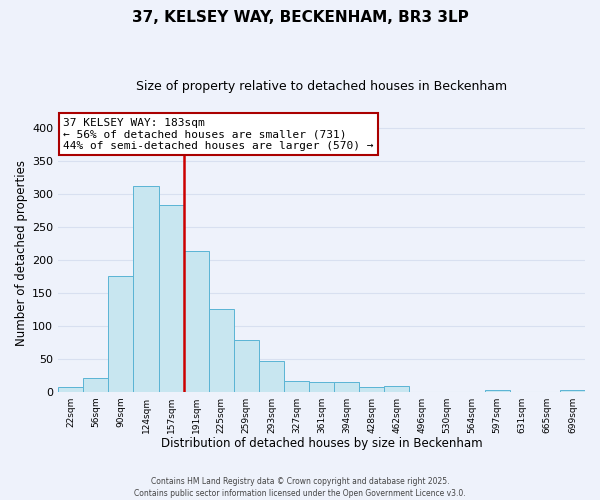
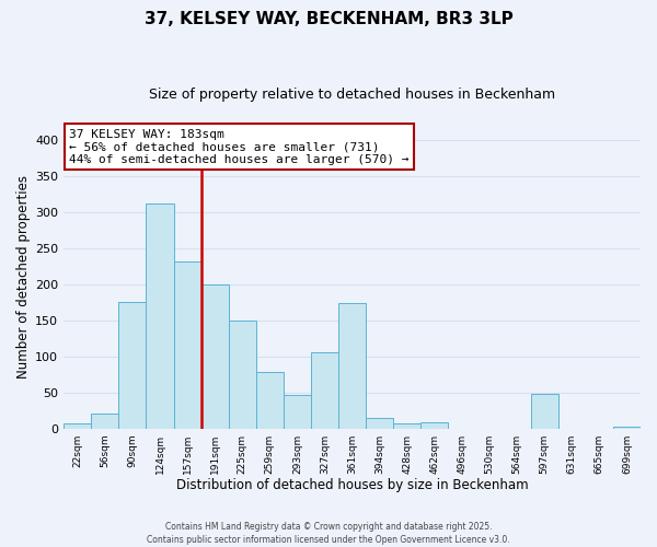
157sqm: 283 -> 232
191sqm: 213 -> 200
225sqm: 126 -> 150
327sqm: 16 -> 106
361sqm: 15 -> 174
597sqm: 2 -> 48
